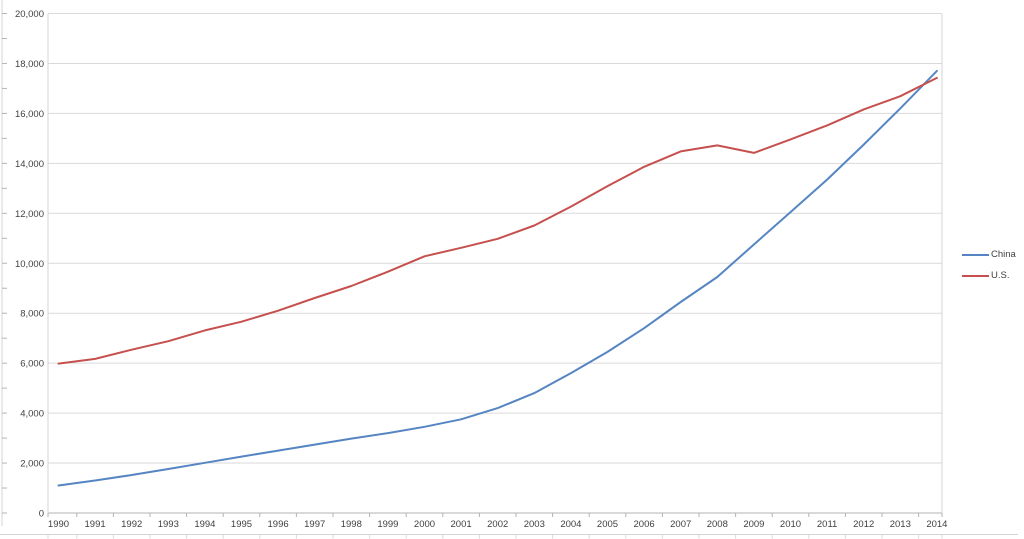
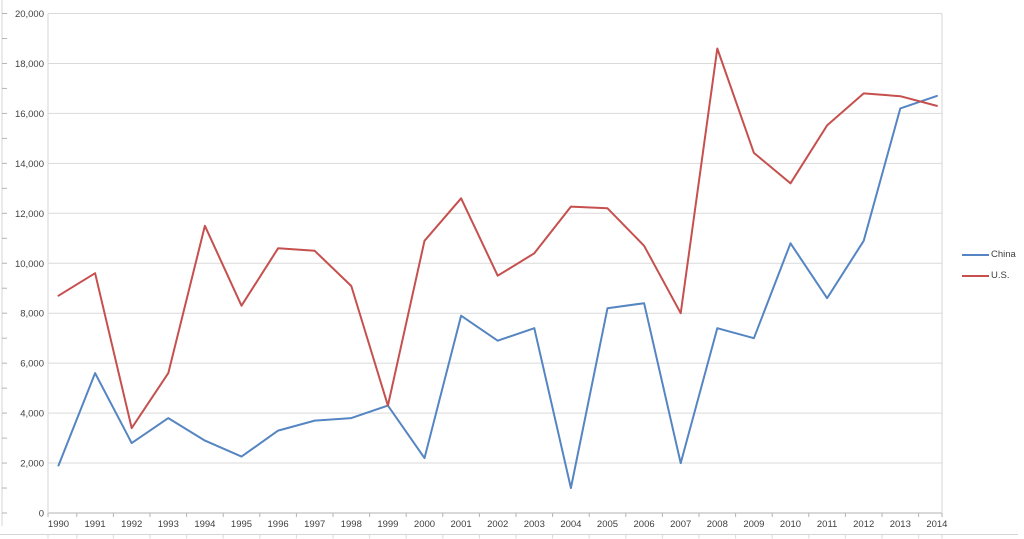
China/1990: 1100 -> 1900
U.S./1990: 6000 -> 8700
China/1991: 1300 -> 5600
U.S./1991: 6200 -> 9600
China/1992: 1500 -> 2800
U.S./1992: 6500 -> 3400
China/1993: 1800 -> 3800
U.S./1993: 6900 -> 5600
China/1994: 2000 -> 2900
U.S./1994: 7300 -> 11500
U.S./1995: 7700 -> 8300
China/1996: 2500 -> 3300
U.S./1996: 8100 -> 10600
China/1997: 2700 -> 3700
U.S./1997: 8600 -> 10500
China/1998: 3000 -> 3800
China/1999: 3200 -> 4300
U.S./1999: 9700 -> 4300
China/2000: 3400 -> 2200
U.S./2000: 10300 -> 10900
China/2001: 3800 -> 7900
U.S./2001: 10600 -> 12600
China/2002: 4200 -> 6900
U.S./2002: 11000 -> 9500
China/2003: 4800 -> 7400
U.S./2003: 11500 -> 10400
China/2004: 5600 -> 1000
China/2005: 6400 -> 8200
U.S./2005: 13100 -> 12200
China/2006: 7400 -> 8400
U.S./2006: 13900 -> 10700
China/2007: 8400 -> 2000
U.S./2007: 14500 -> 8000
China/2008: 9400 -> 7400
U.S./2008: 14700 -> 18600
China/2009: 10800 -> 7000
China/2010: 12000 -> 10800
U.S./2010: 15000 -> 13200
China/2011: 13400 -> 8600
China/2012: 14800 -> 10900
U.S./2012: 16200 -> 16800
China/2014: 17700 -> 16700
U.S./2014: 17400 -> 16300
